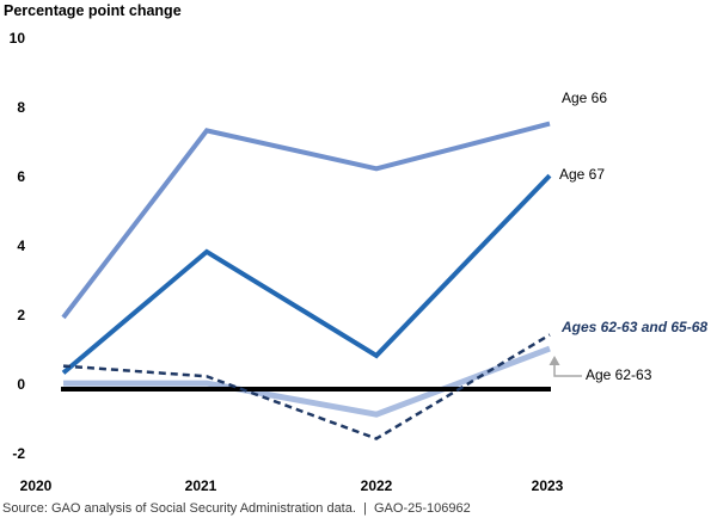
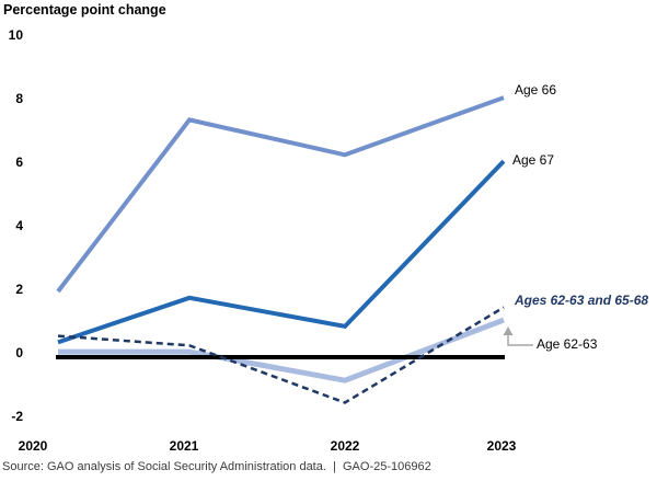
Age 67/2021: 3.9 -> 1.8
Age 66/2023: 7.6 -> 8.1
